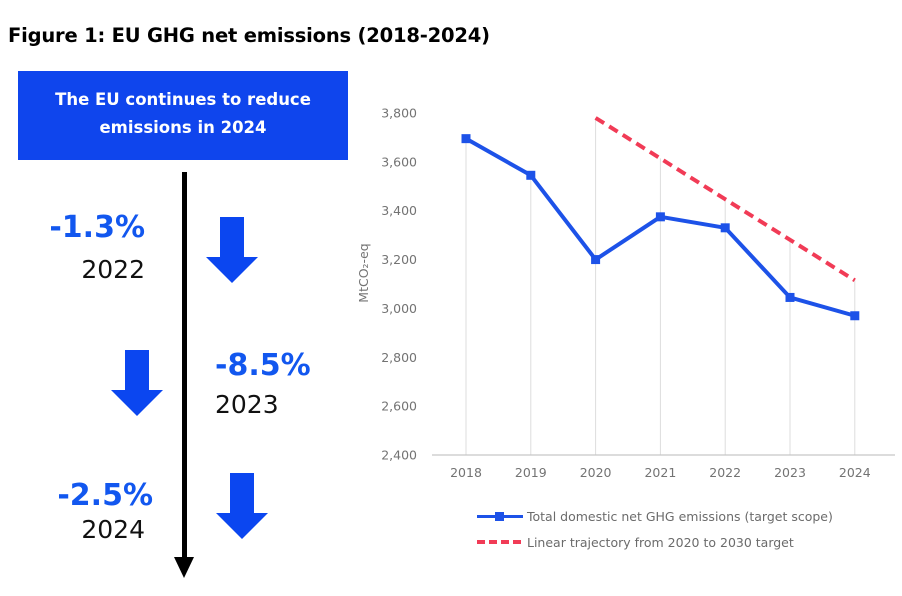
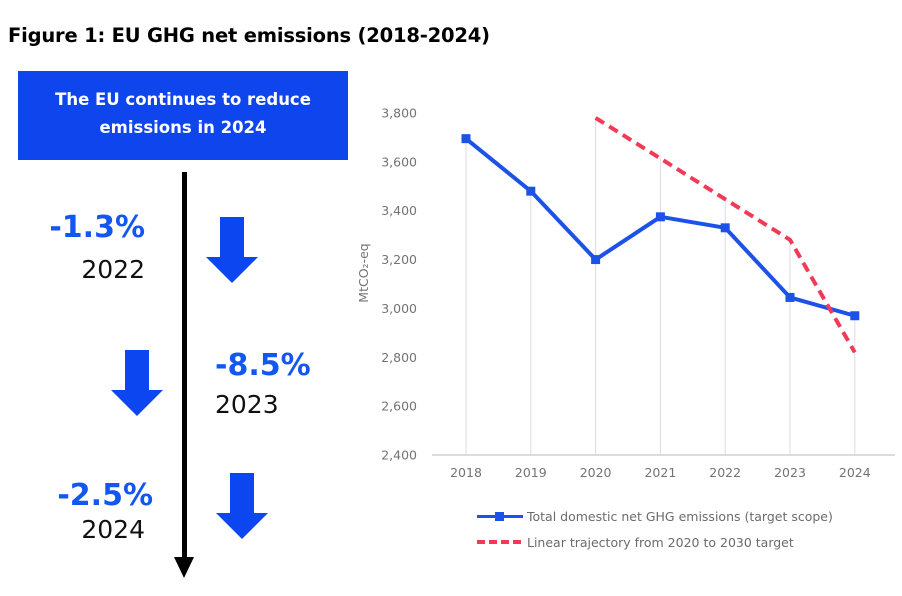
Total domestic net GHG emissions (target scope)/2019: 3540 -> 3480
Linear trajectory from 2020 to 2030 target/2024: 3120 -> 2820
